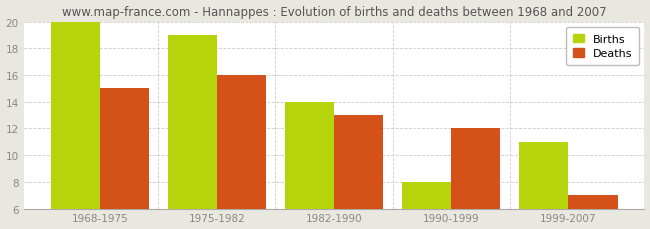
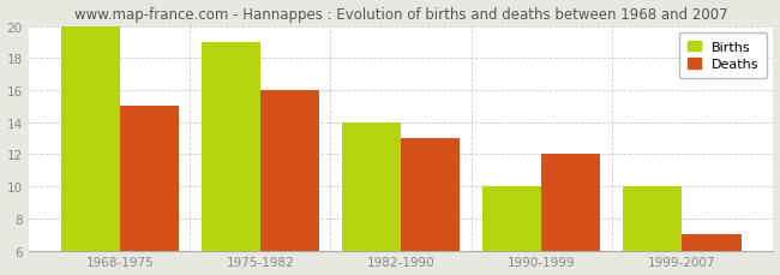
Births/1990-1999: 8 -> 10
Births/1999-2007: 11 -> 10
